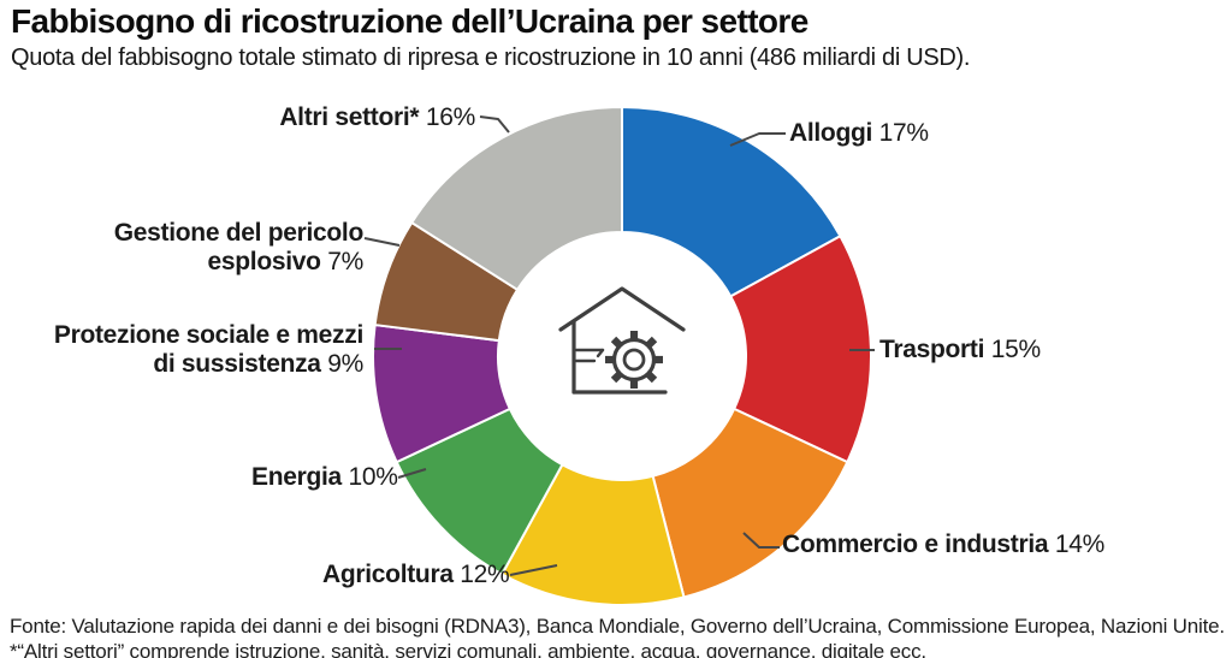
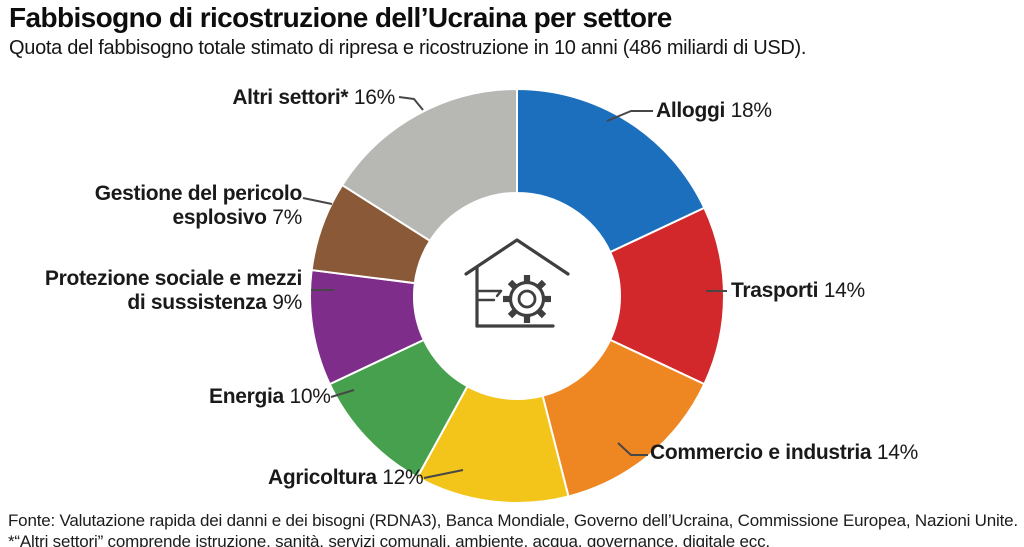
Alloggi: 17% -> 18%
Trasporti: 15% -> 14%
